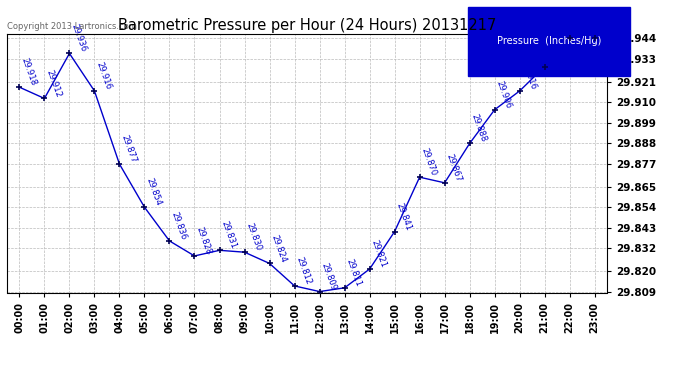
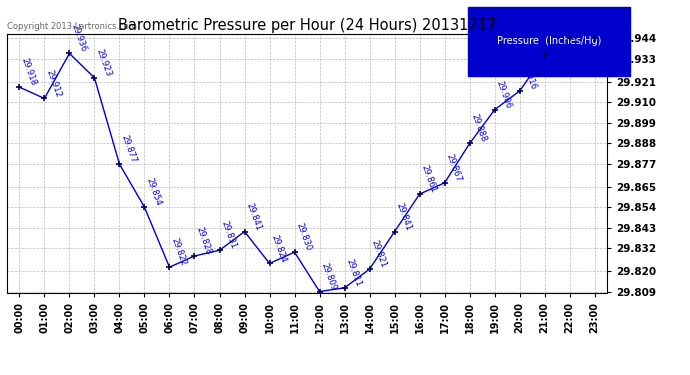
03:00: 29.916 -> 29.923
06:00: 29.836 -> 29.822
09:00: 29.830 -> 29.841
11:00: 29.812 -> 29.830
16:00: 29.870 -> 29.861
21:00: 29.929 -> 29.935
